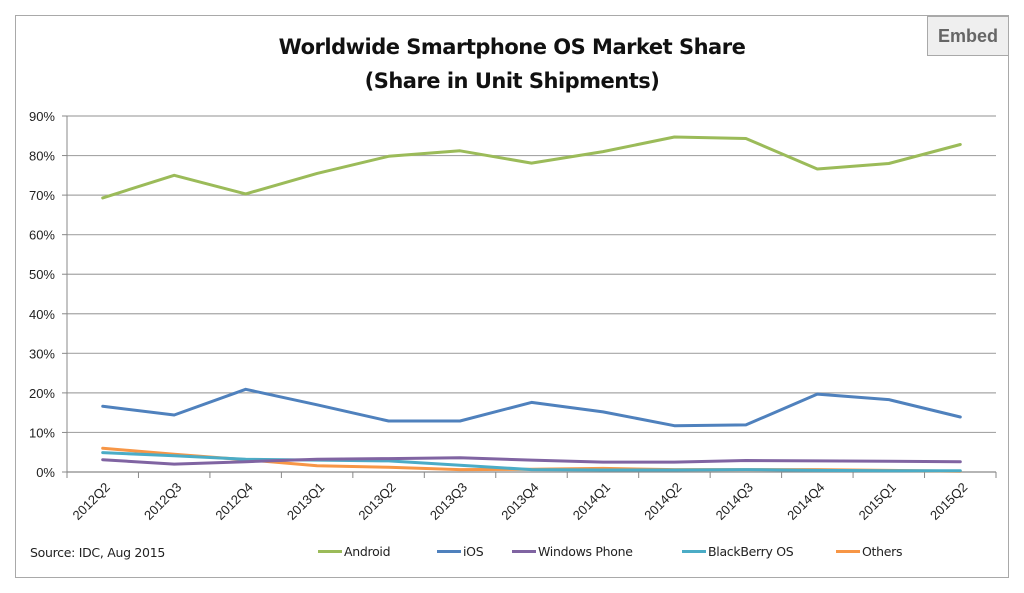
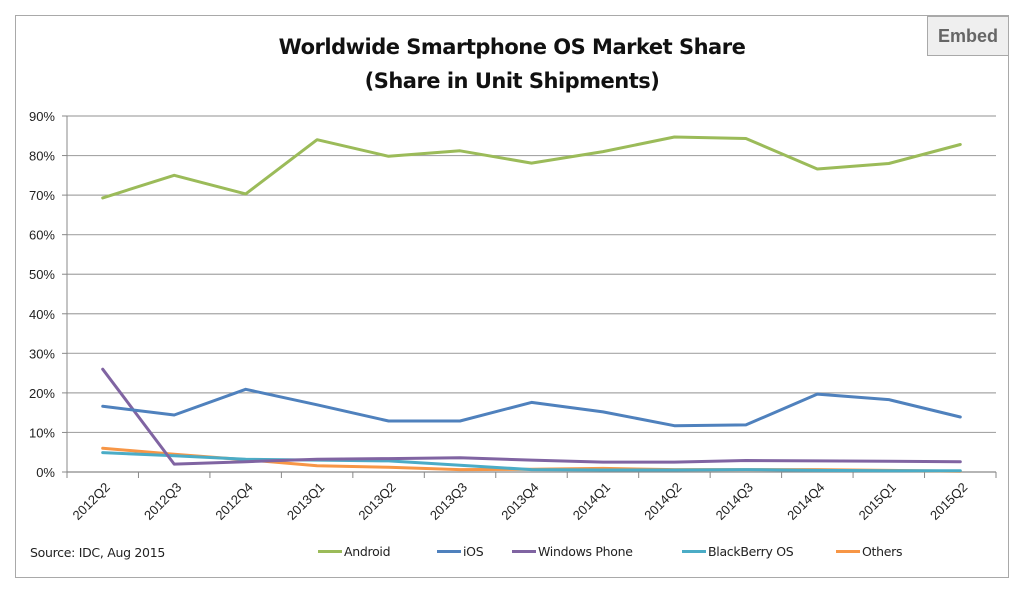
Windows Phone/2012Q2: 3% -> 26%
Android/2013Q1: 76% -> 84%
